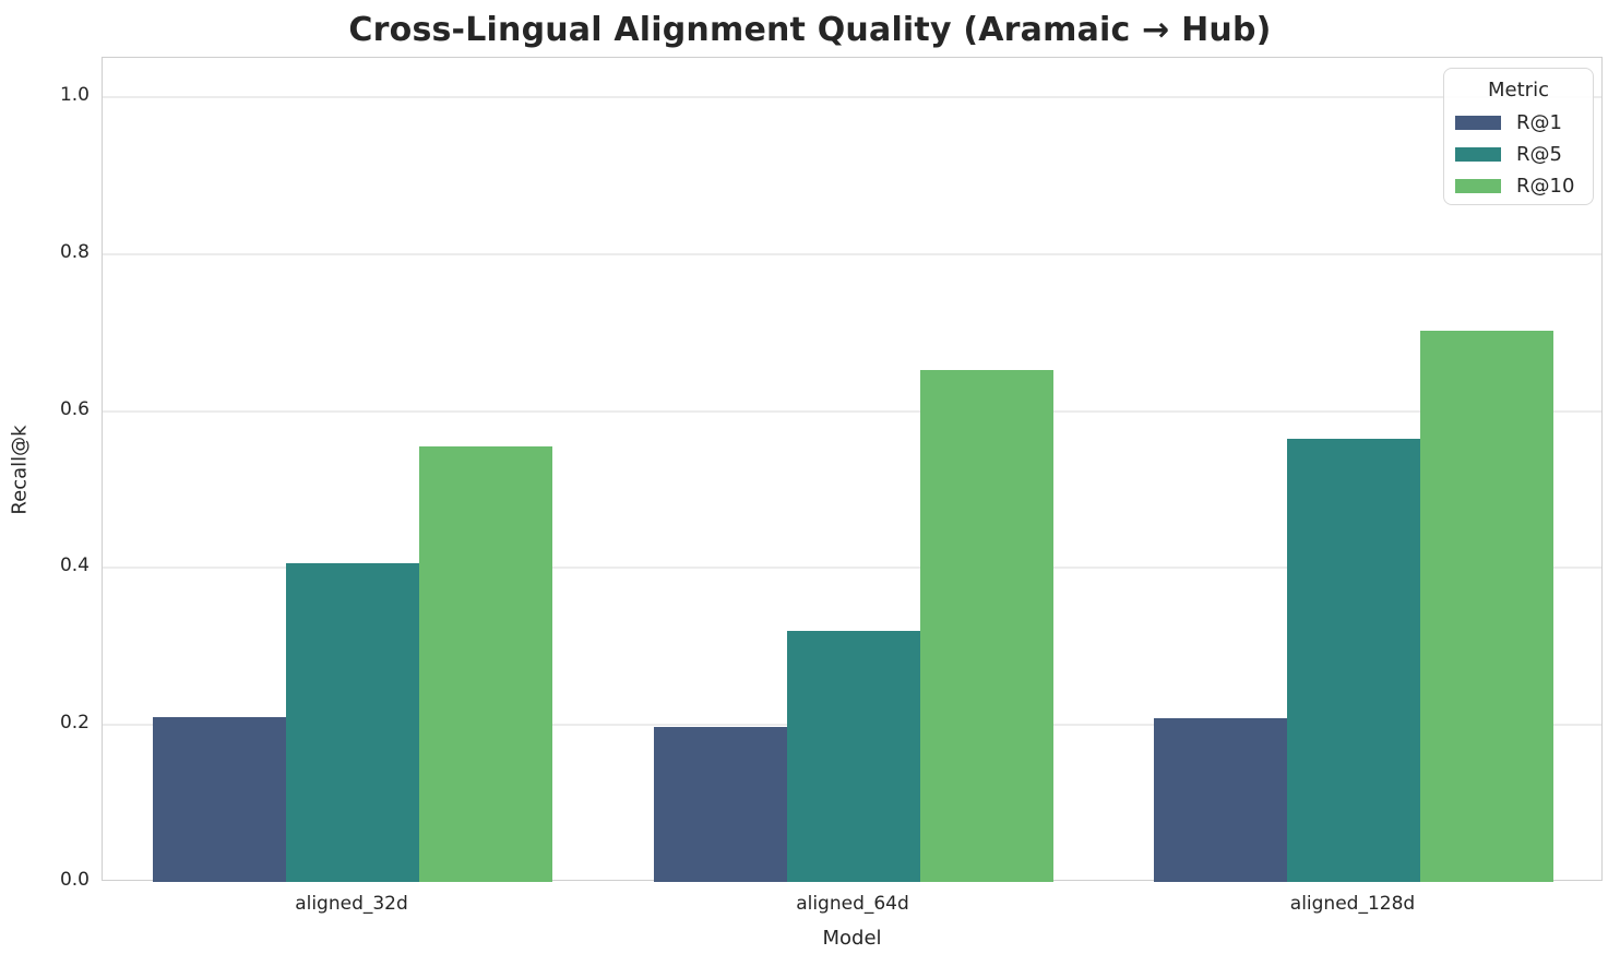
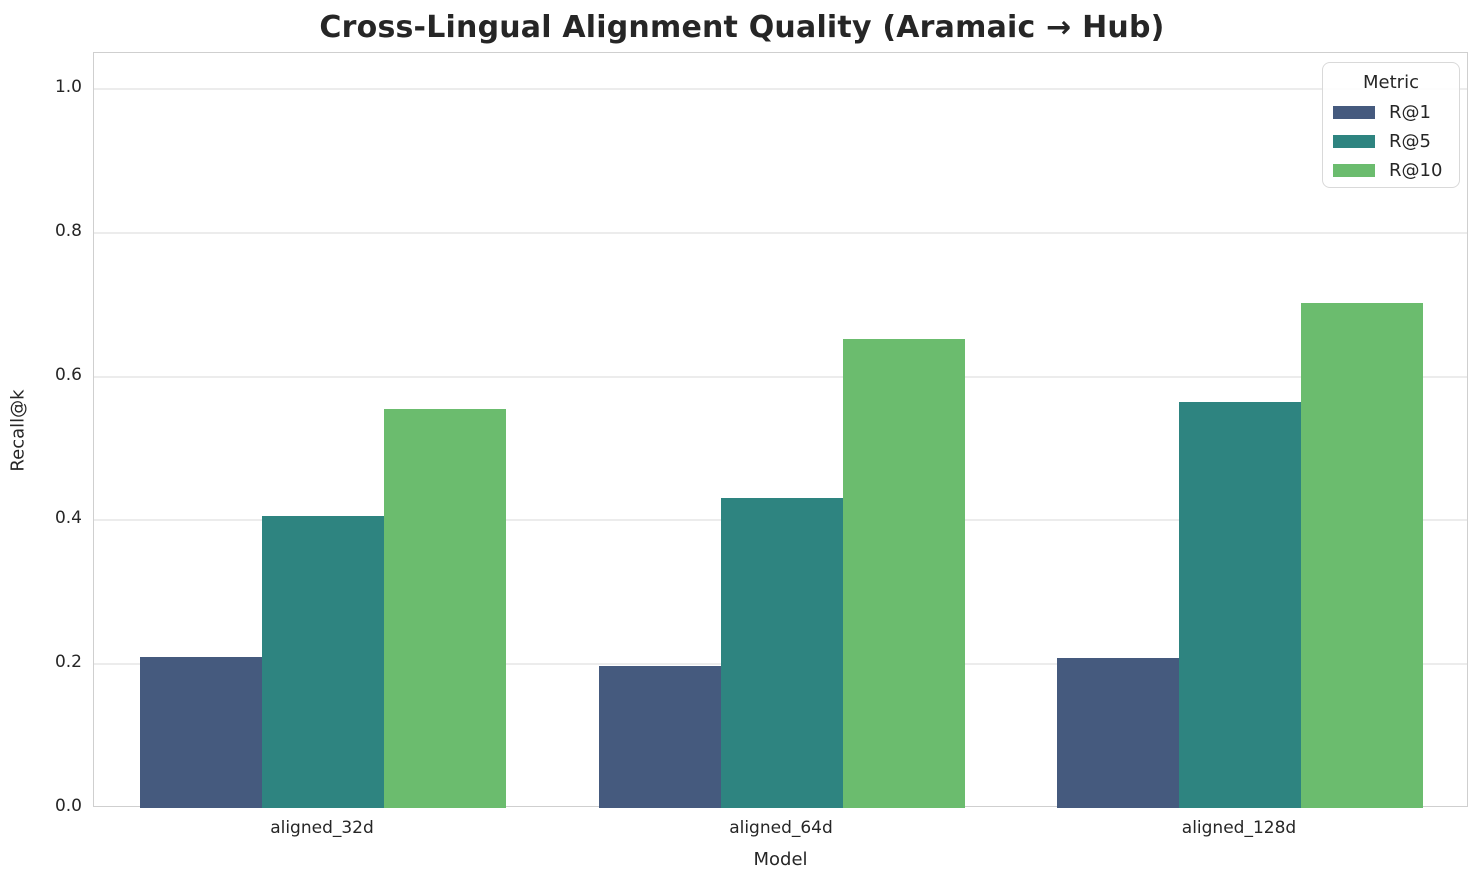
R@5/aligned_64d: 0.32 -> 0.43
